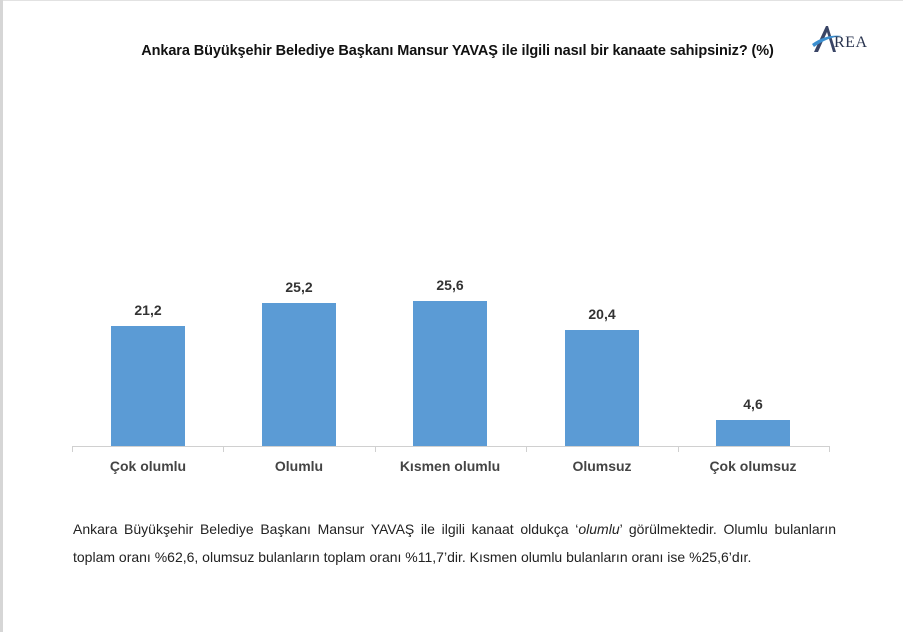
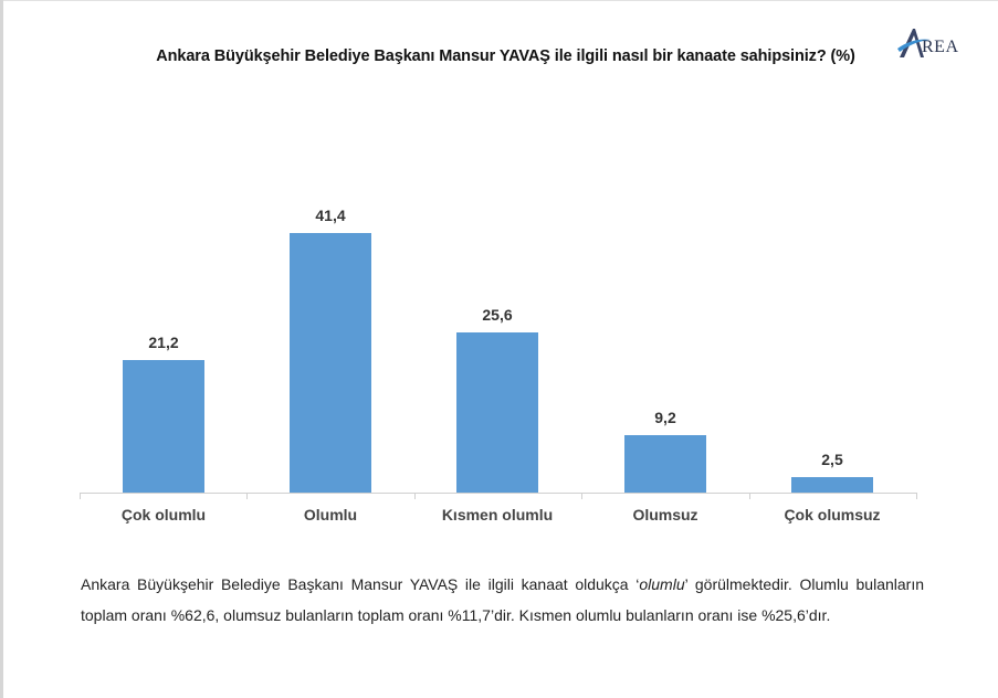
Olumlu: 25,2 -> 41,4
Olumsuz: 20,4 -> 9,2
Çok olumsuz: 4,6 -> 2,5
